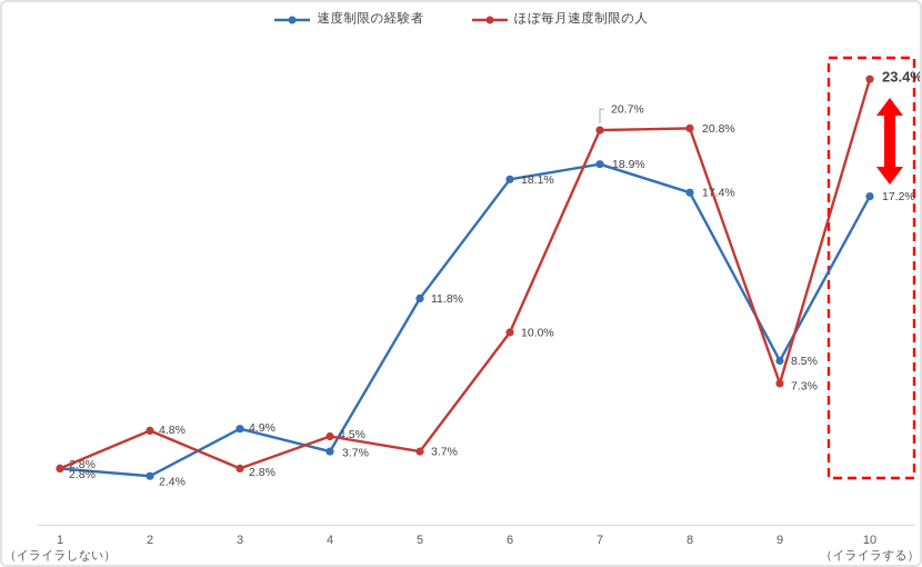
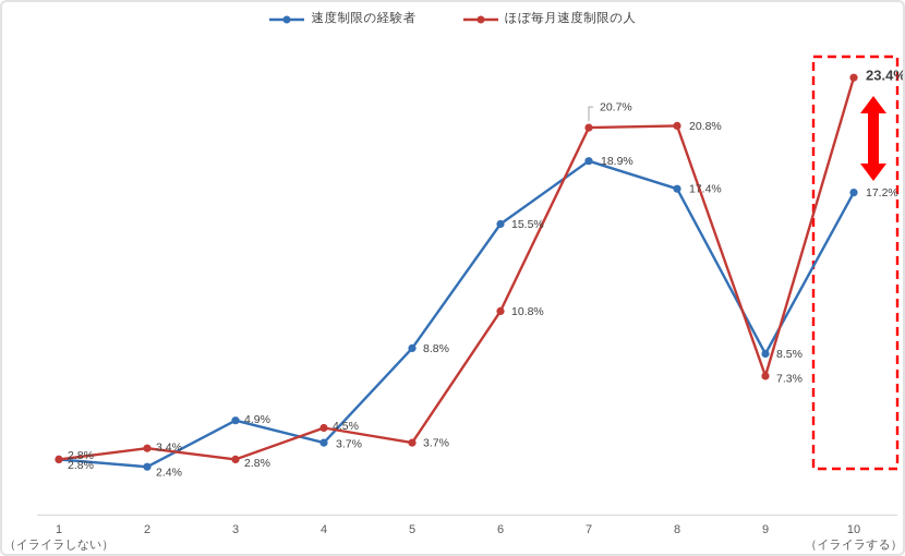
ほぼ毎月速度制限の人/2: 4.8% -> 3.4%
速度制限の経験者/5: 11.8% -> 8.8%
速度制限の経験者/6: 18.1% -> 15.5%
ほぼ毎月速度制限の人/6: 10.0% -> 10.8%
